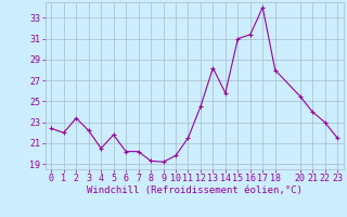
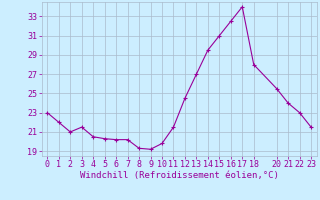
0: 22.4 -> 23.0
2: 23.4 -> 21.0
3: 22.2 -> 21.5
5: 21.8 -> 20.3
13: 28.2 -> 27.0
14: 25.8 -> 29.5
16: 31.4 -> 32.5
